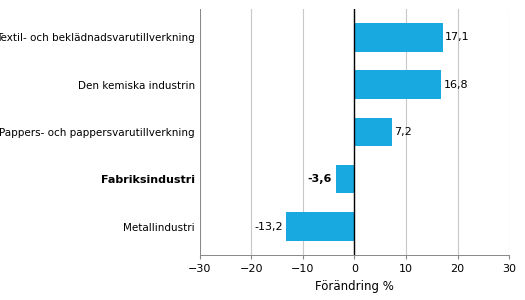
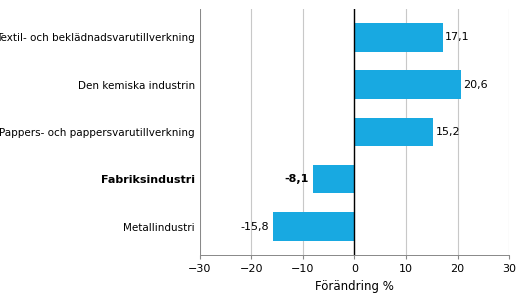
Den kemiska industrin: 16,8 -> 20,6
Pappers- och pappersvarutillverkning: 7,2 -> 15,2
Fabriksindustri: -3,6 -> -8,1
Metallindustri: -13,2 -> -15,8
